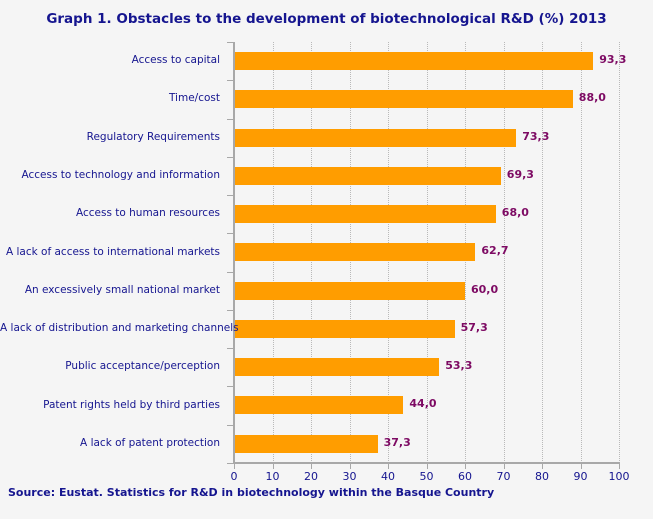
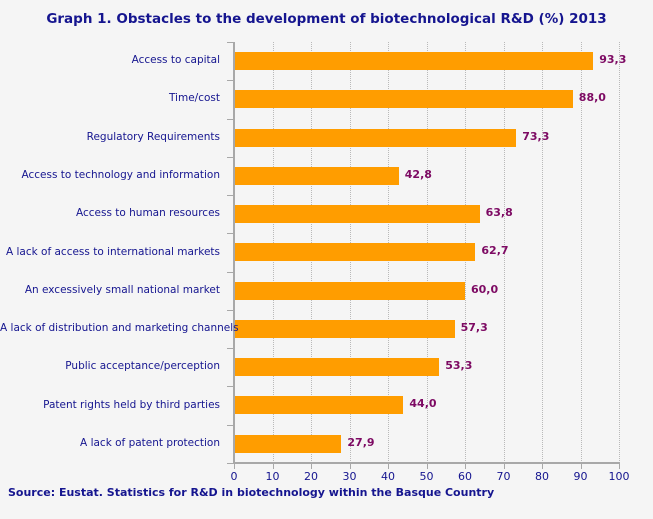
Access to technology and information: 69,3 -> 42,8
Access to human resources: 68,0 -> 63,8
A lack of patent protection: 37,3 -> 27,9
